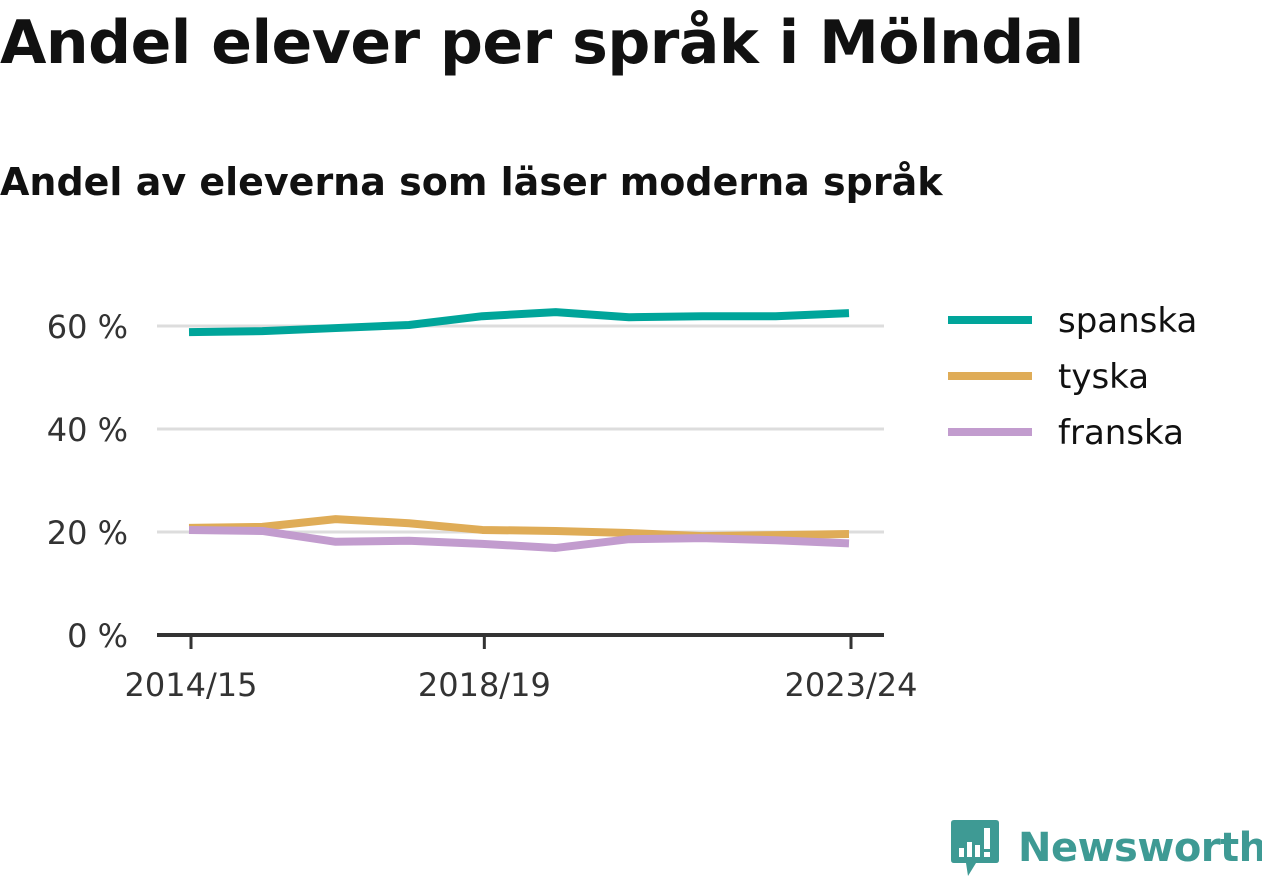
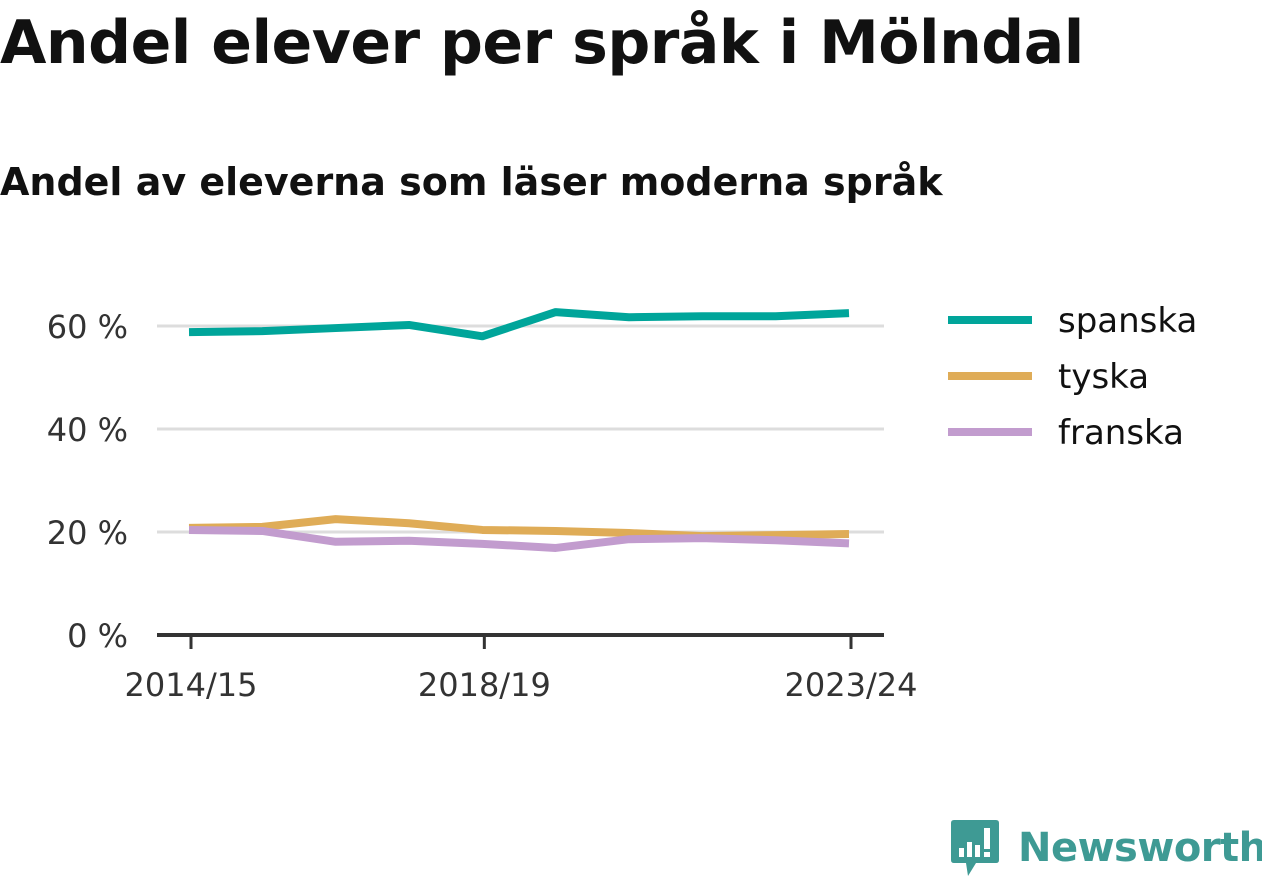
spanska/2018/19: 62% -> 58%
